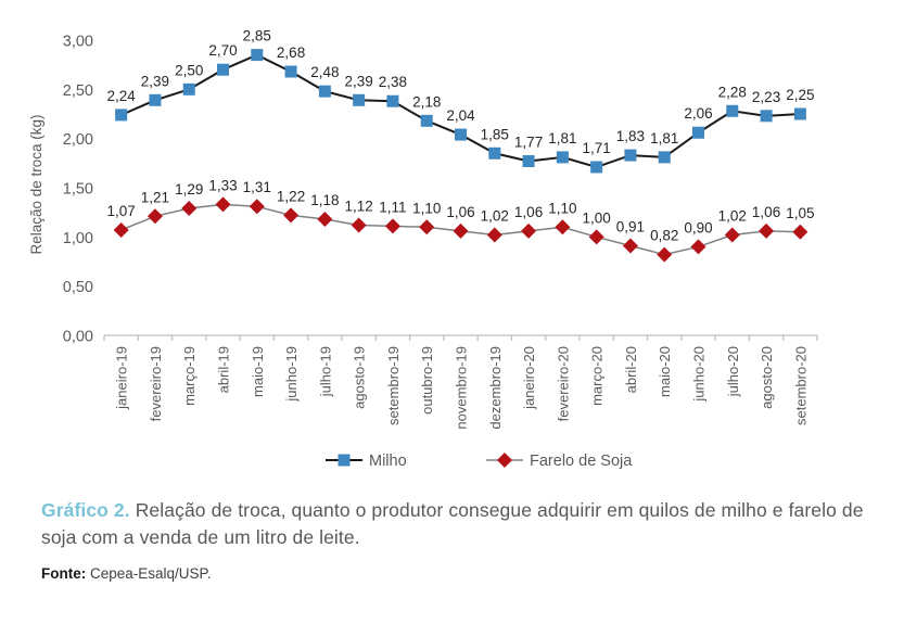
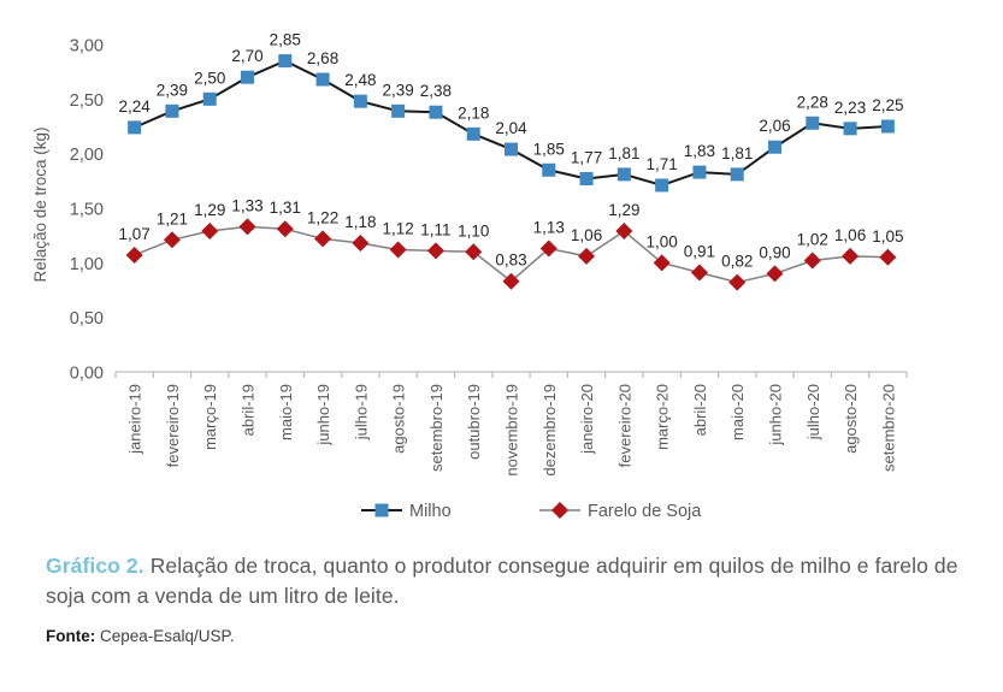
Farelo de Soja/novembro-19: 1,06 -> 0,83
Farelo de Soja/dezembro-19: 1,02 -> 1,13
Farelo de Soja/fevereiro-20: 1,10 -> 1,29
